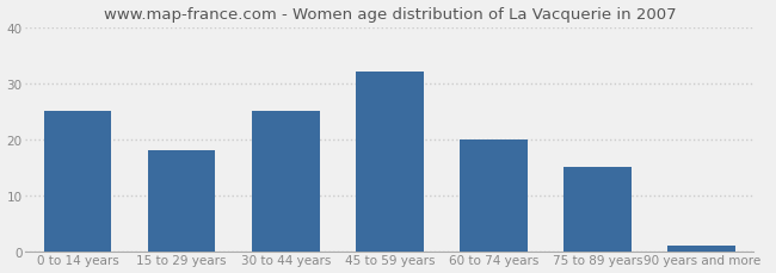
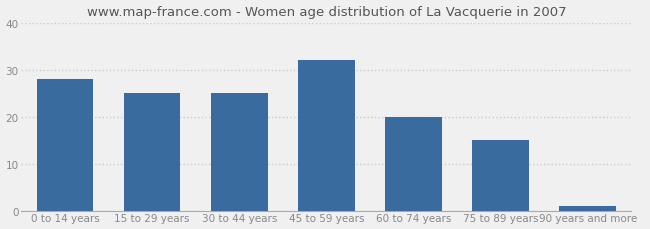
0 to 14 years: 25 -> 28
15 to 29 years: 18 -> 25
